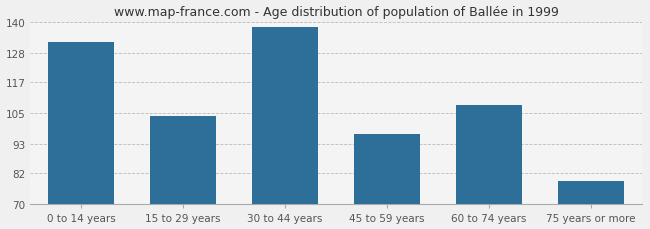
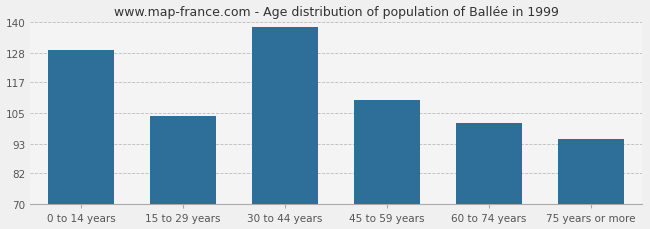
0 to 14 years: 132 -> 129
45 to 59 years: 97 -> 110
60 to 74 years: 108 -> 101
75 years or more: 79 -> 95
